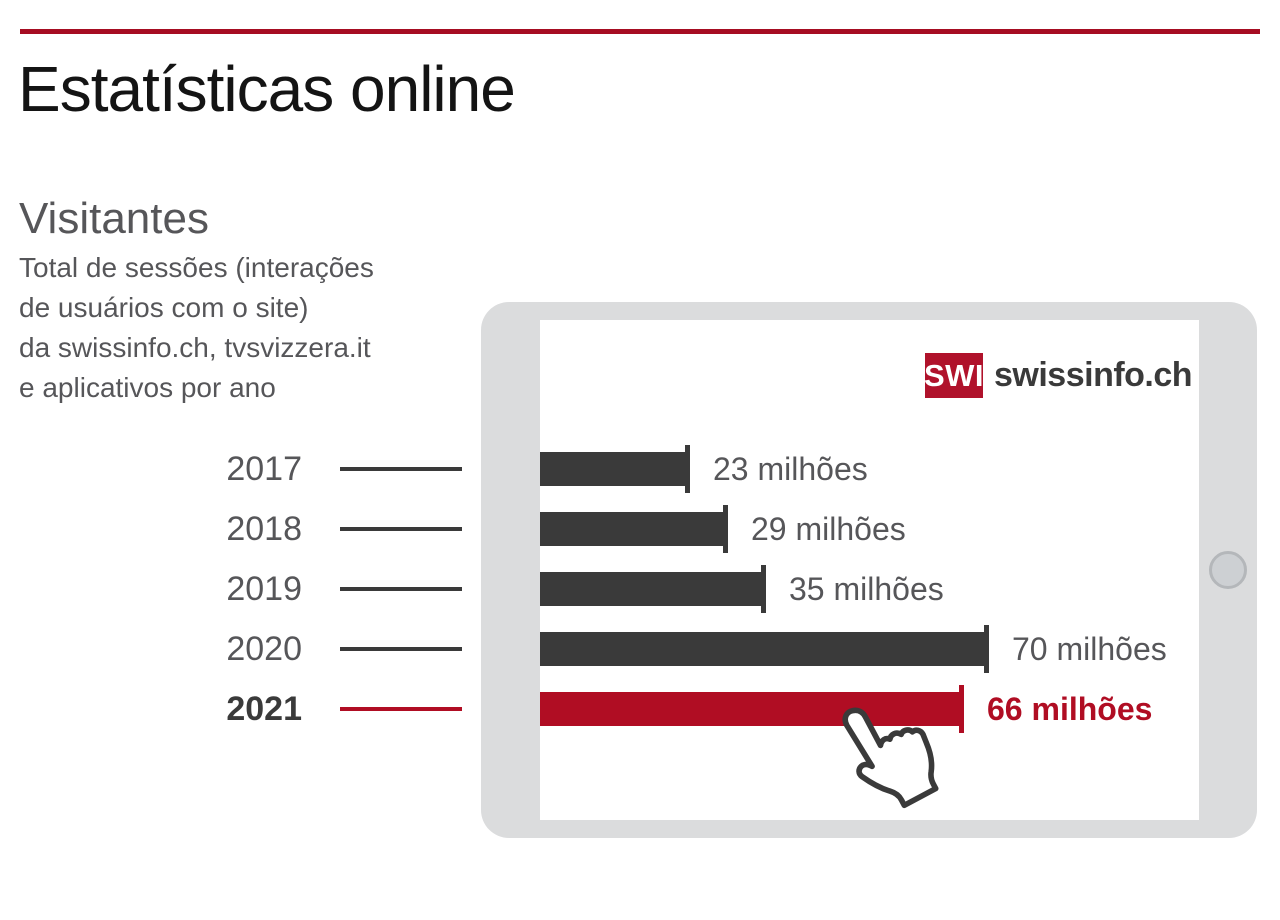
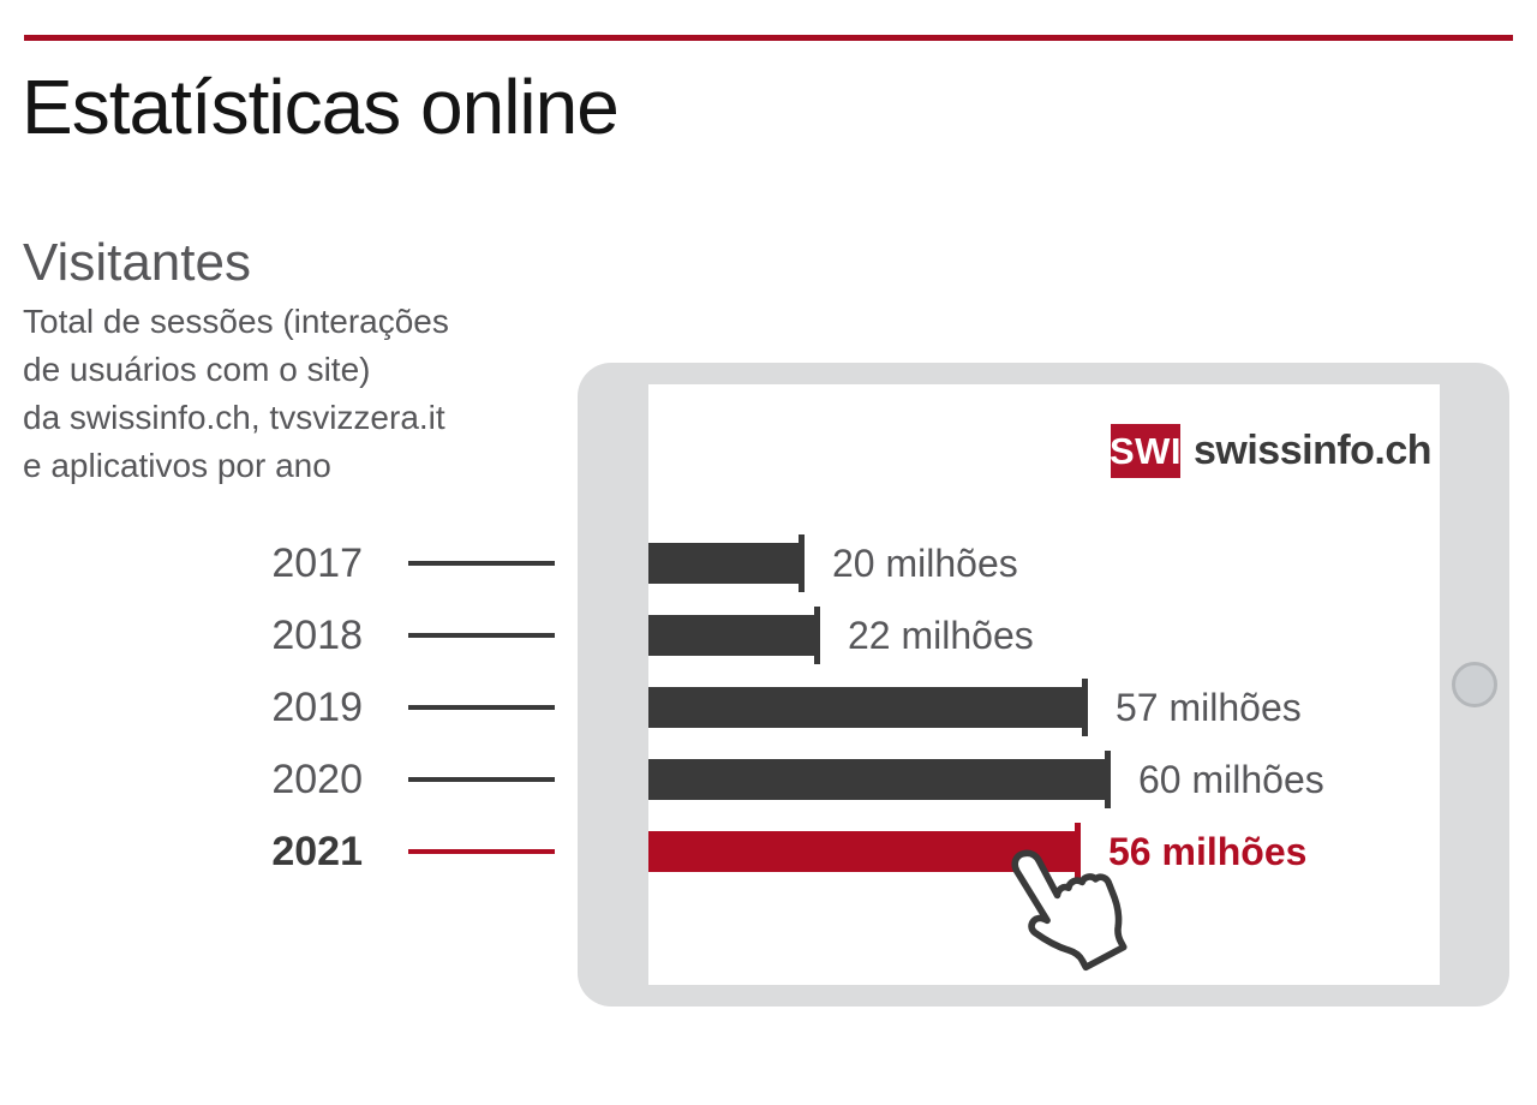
2017: 23 -> 20
2018: 29 -> 22
2019: 35 -> 57
2020: 70 -> 60
2021: 66 -> 56
